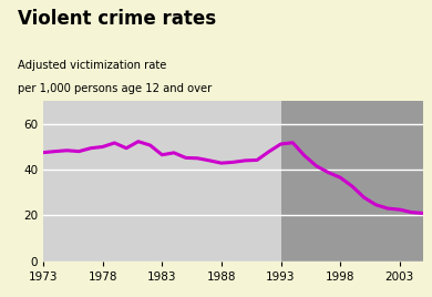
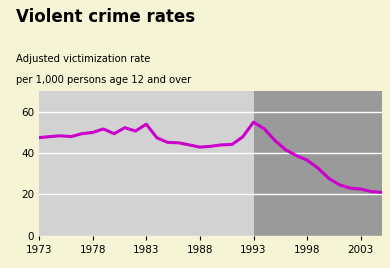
1983: 46.5 -> 54.0
1993: 51.2 -> 55.0
